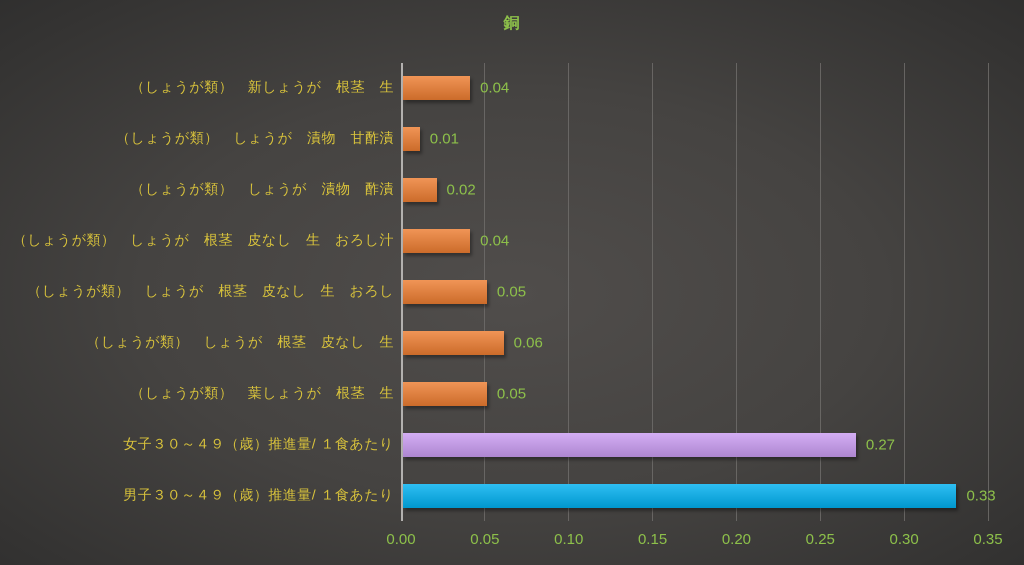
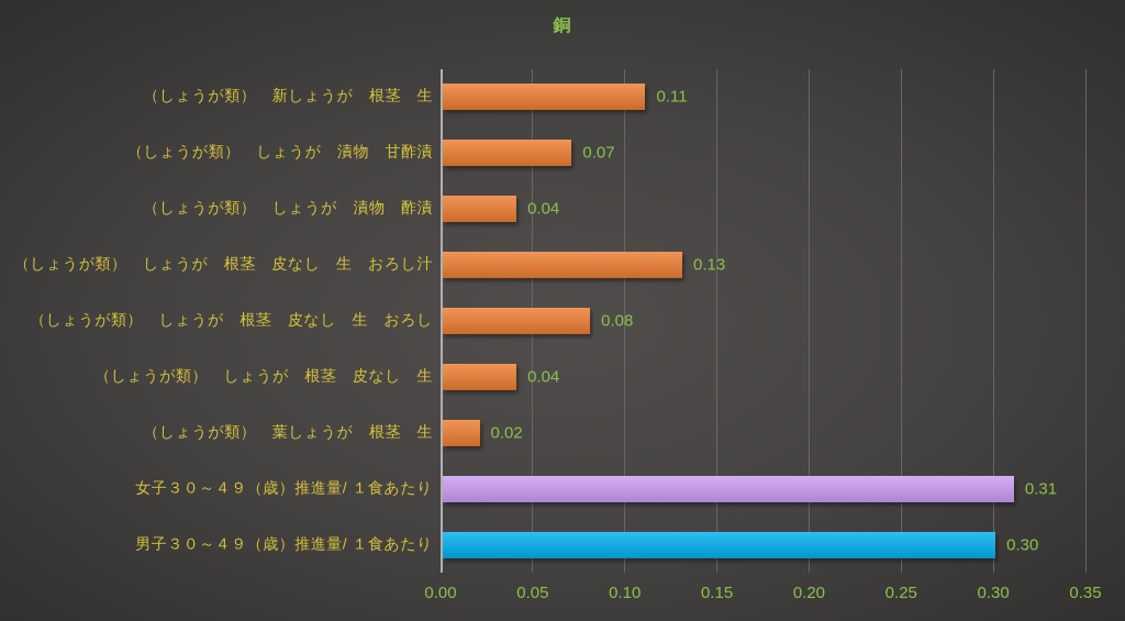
（しょうが類） 新しょうが 根茎 生: 0.04 -> 0.11
（しょうが類） しょうが 漬物 甘酢漬: 0.01 -> 0.07
（しょうが類） しょうが 漬物 酢漬: 0.02 -> 0.04
（しょうが類） しょうが 根茎 皮なし 生 おろし汁: 0.04 -> 0.13
（しょうが類） しょうが 根茎 皮なし 生 おろし: 0.05 -> 0.08
（しょうが類） しょうが 根茎 皮なし 生: 0.06 -> 0.04
（しょうが類） 葉しょうが 根茎 生: 0.05 -> 0.02
女子３０～４９（歳）推進量/ １食あたり: 0.27 -> 0.31
男子３０～４９（歳）推進量/ １食あたり: 0.33 -> 0.30
